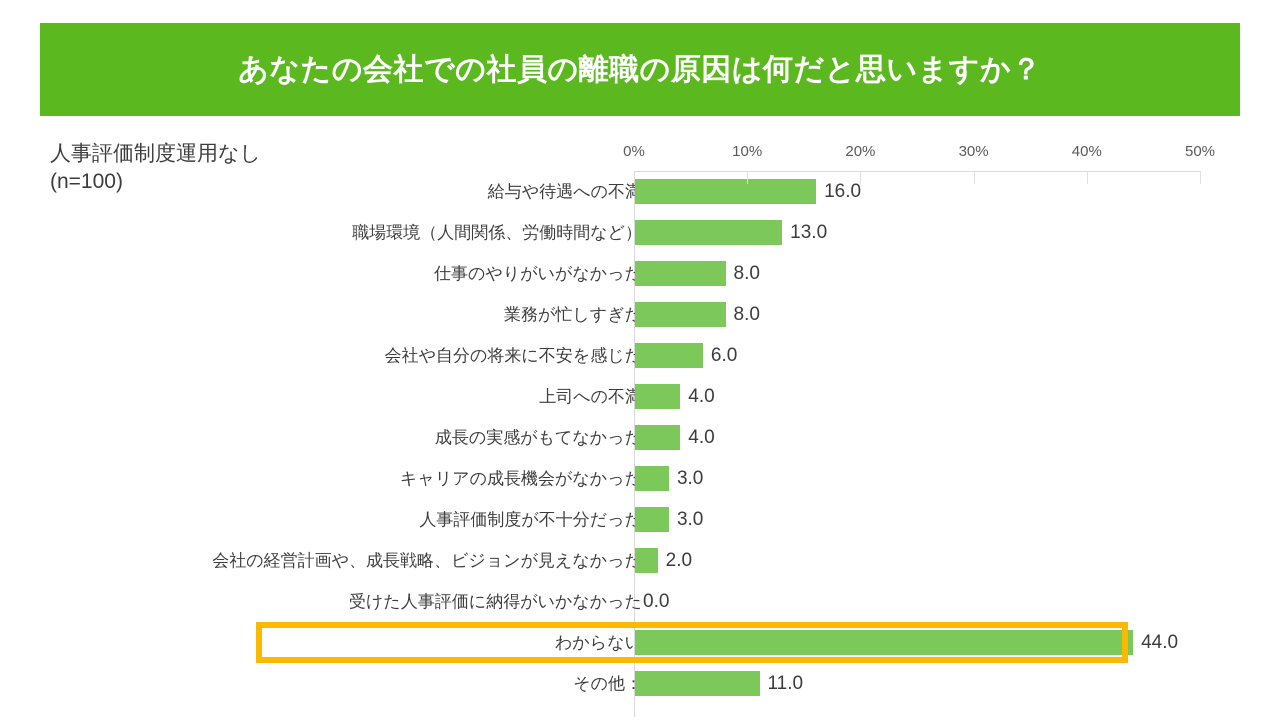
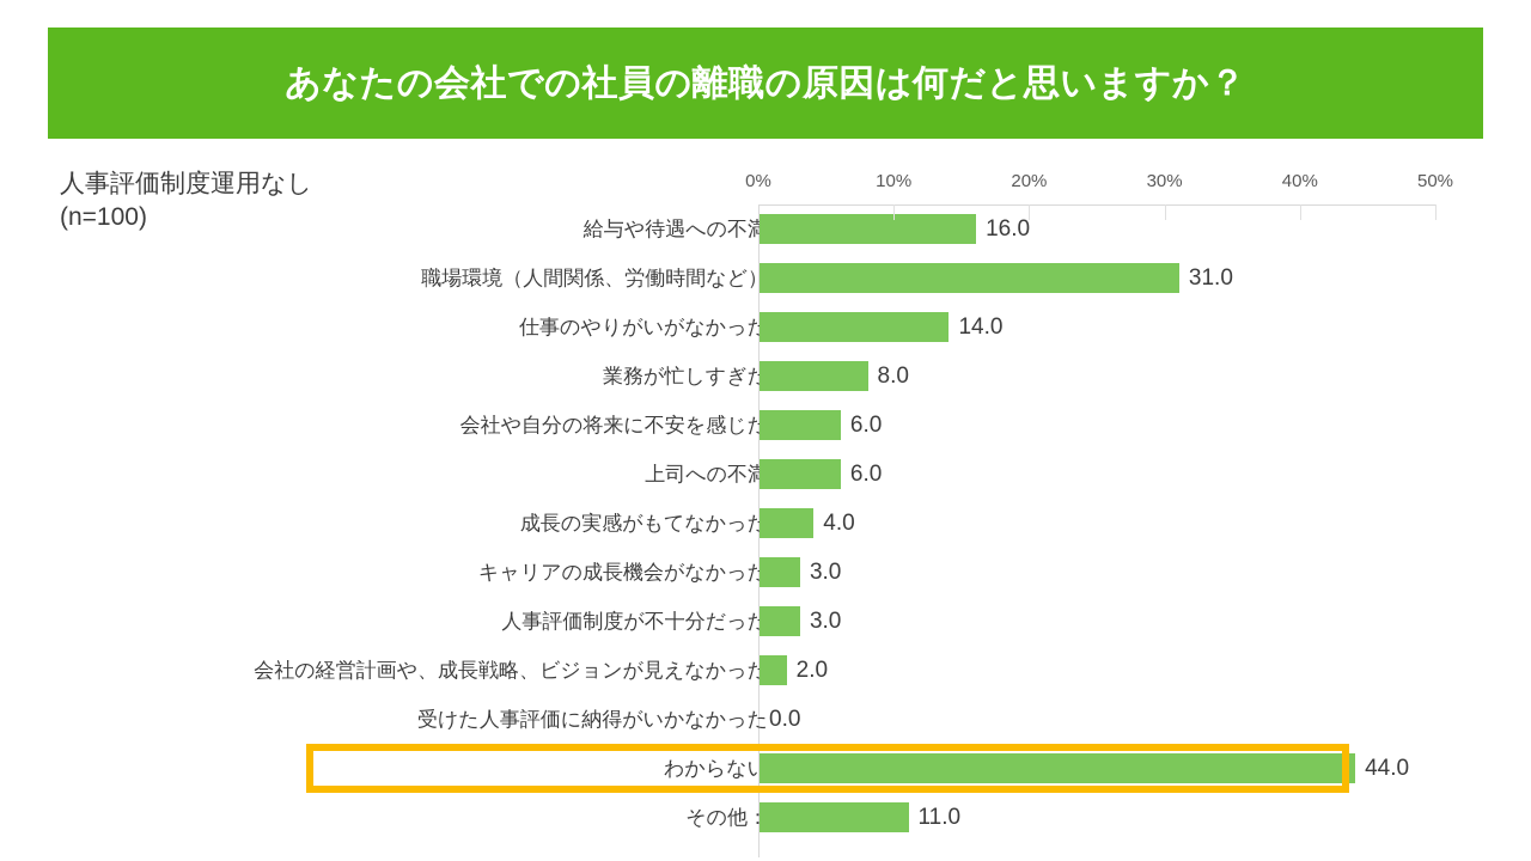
職場環境（人間関係、労働時間など）: 13.0 -> 31.0
仕事のやりがいがなかった: 8.0 -> 14.0
上司への不満: 4.0 -> 6.0
